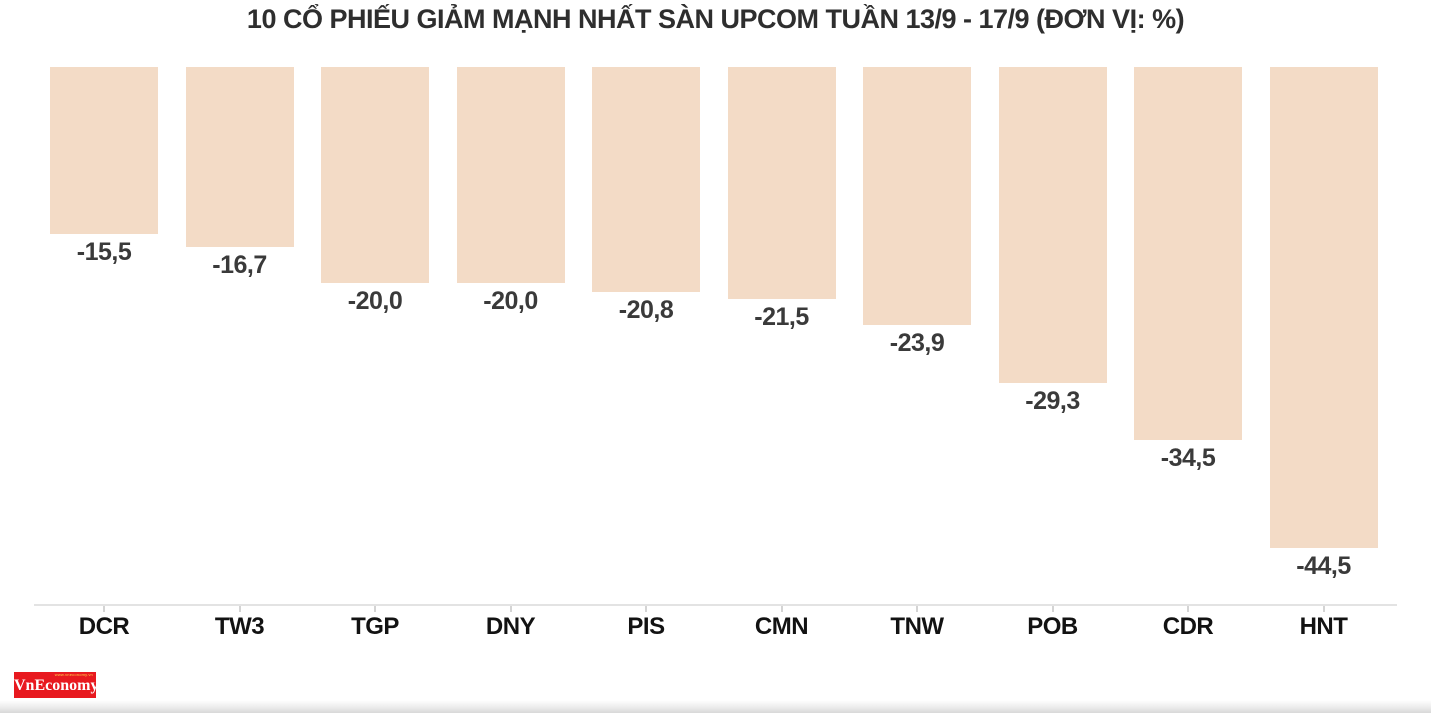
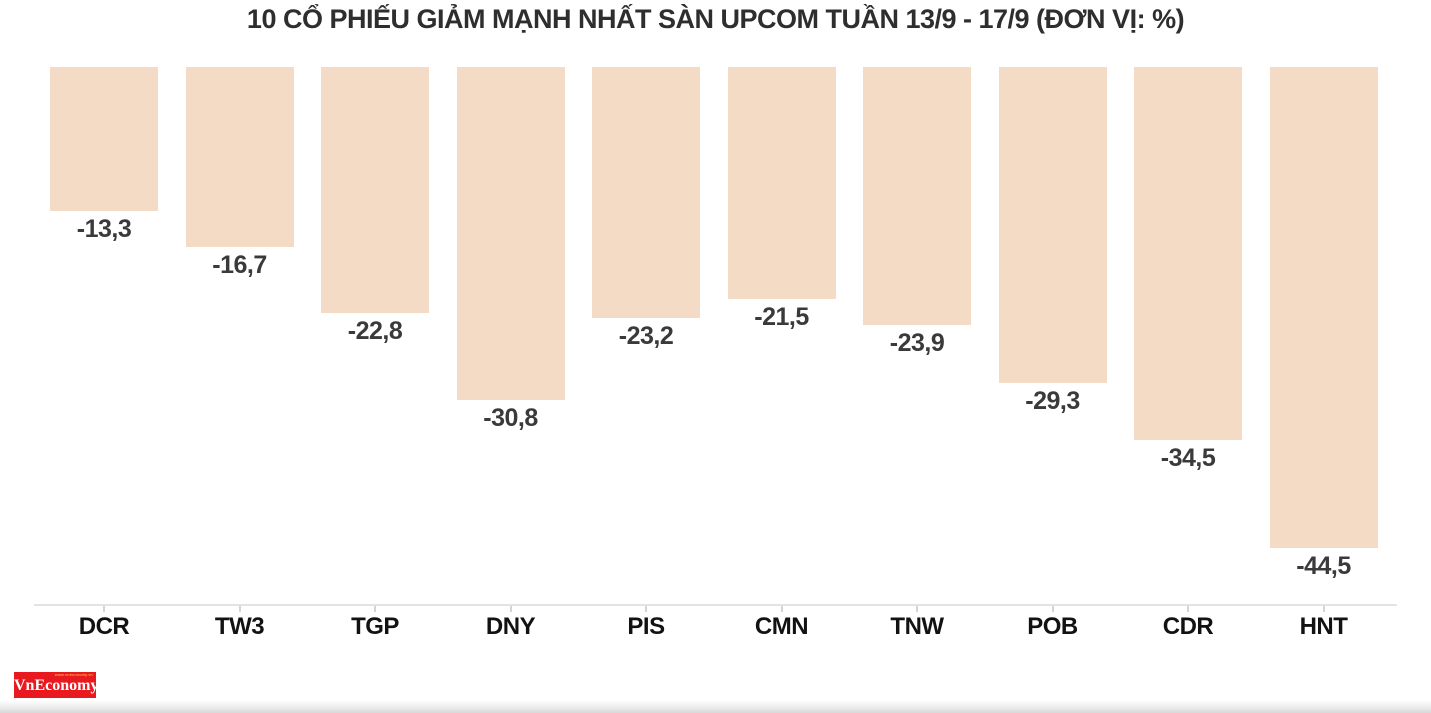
DCR: -15,5 -> -13,3
TGP: -20,0 -> -22,8
DNY: -20,0 -> -30,8
PIS: -20,8 -> -23,2
